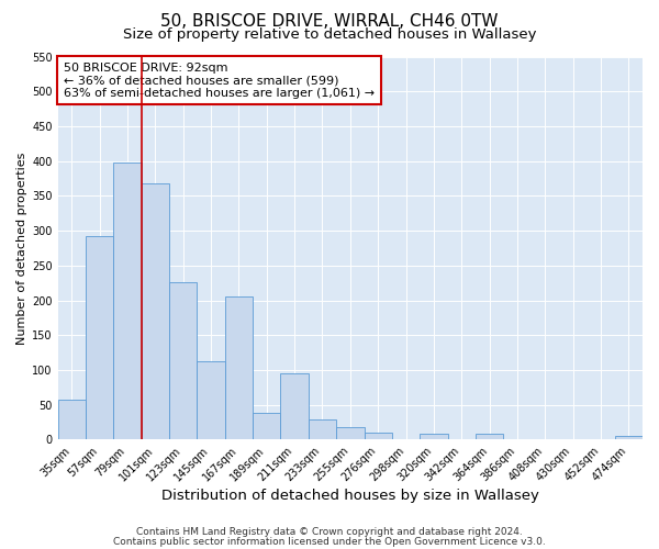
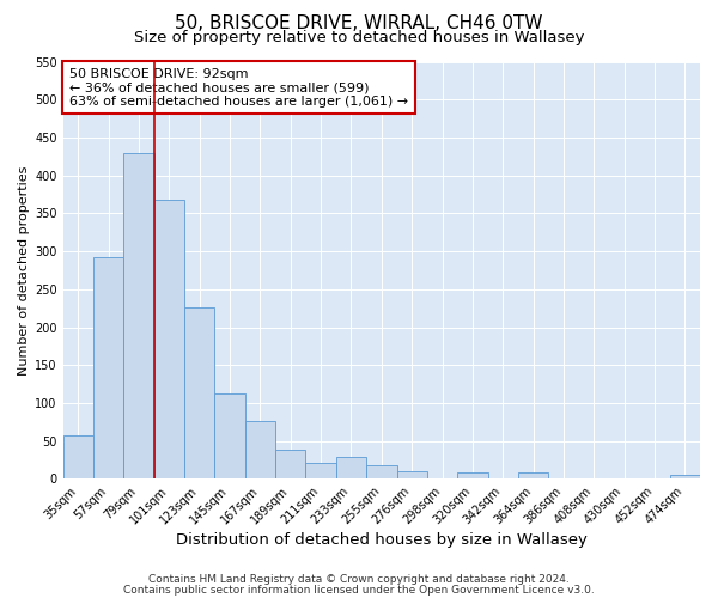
79sqm: 398 -> 430
167sqm: 206 -> 76
211sqm: 96 -> 21
